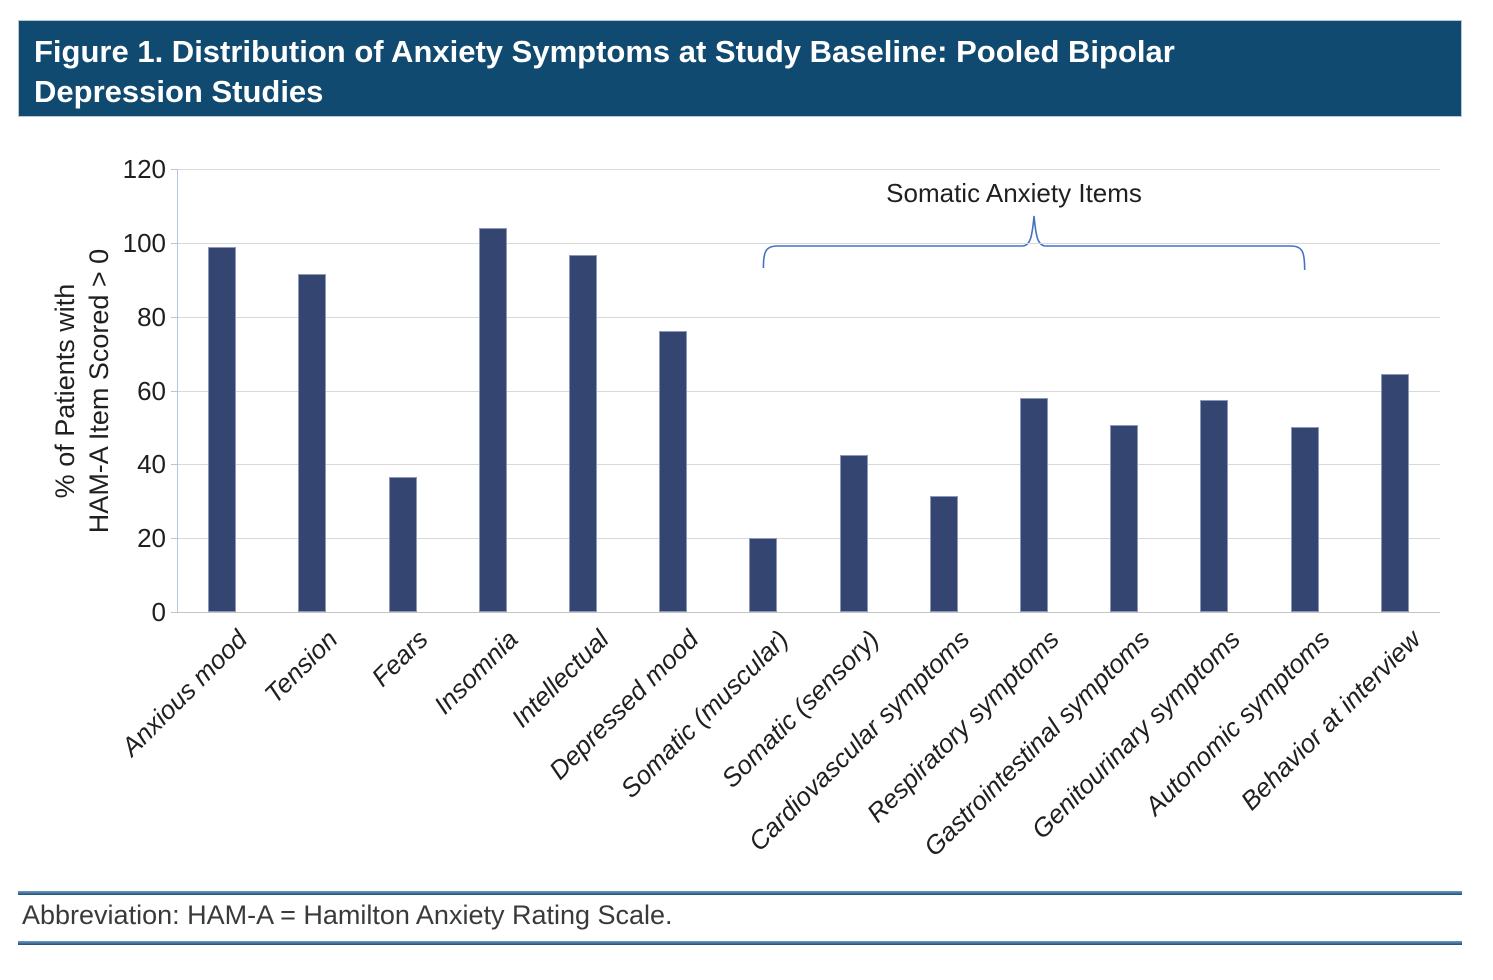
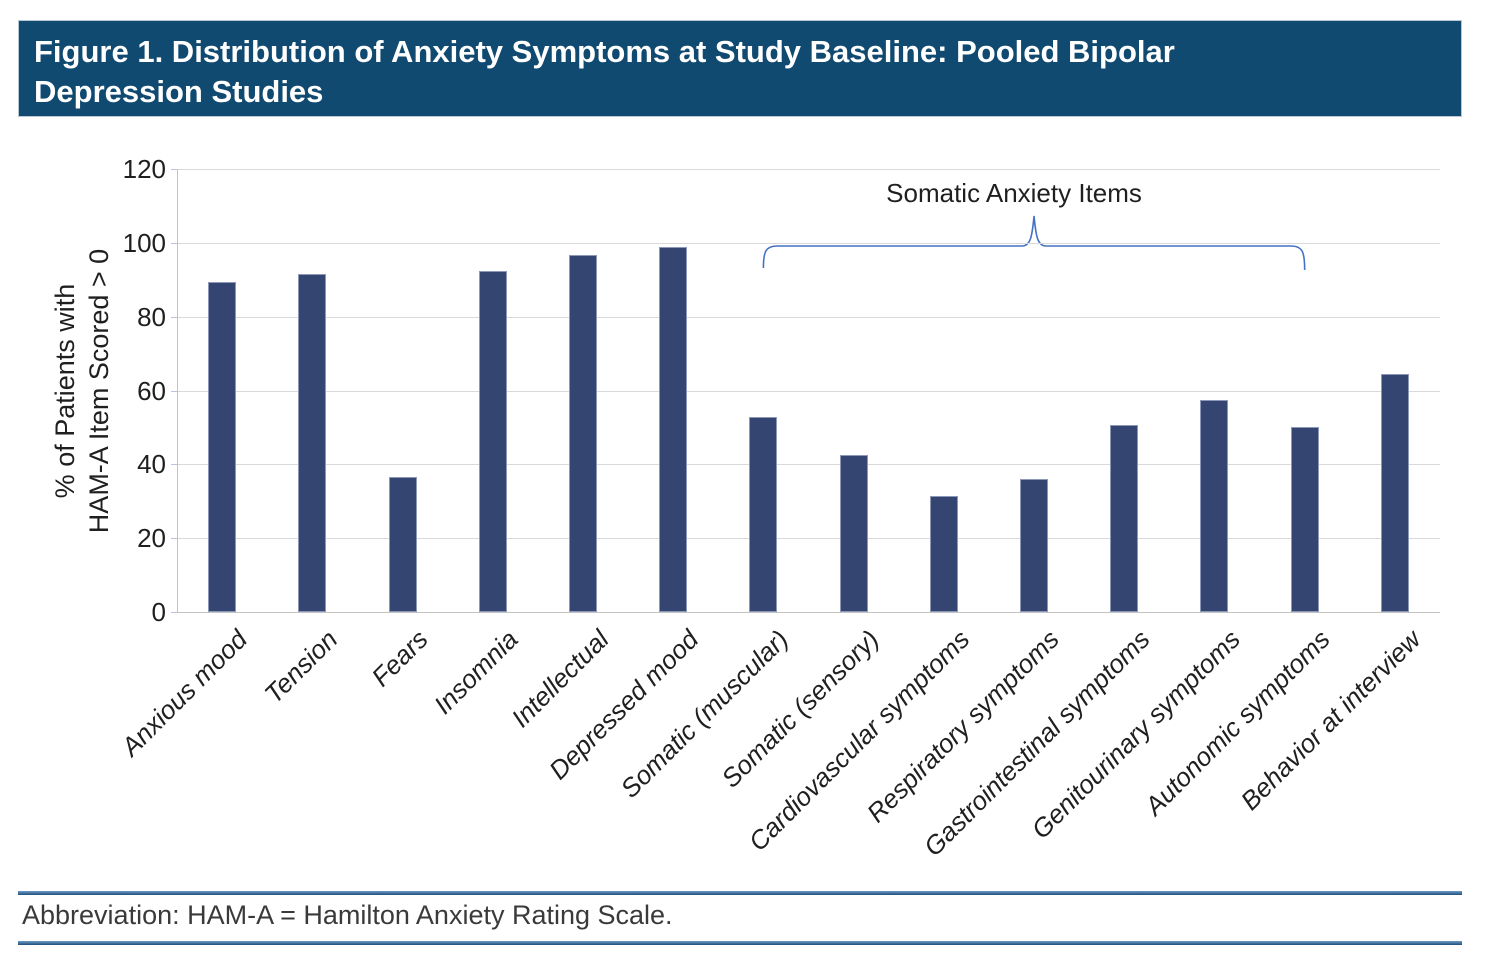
Anxious mood: 99 -> 90
Insomnia: 104 -> 92
Depressed mood: 76 -> 99
Somatic (muscular): 20 -> 53
Respiratory symptoms: 58 -> 36
